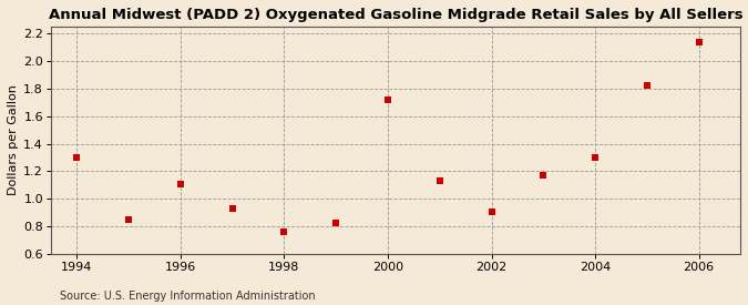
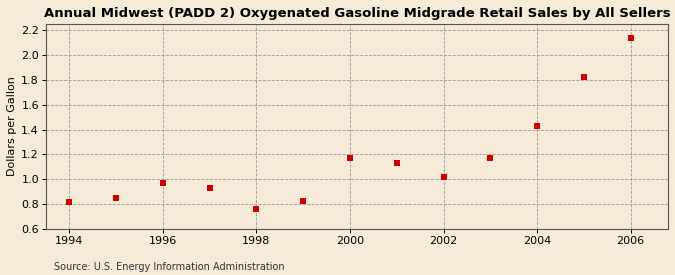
1994: 1.30 -> 0.82
1996: 1.11 -> 0.97
2000: 1.72 -> 1.17
2002: 0.91 -> 1.02
2004: 1.30 -> 1.43
